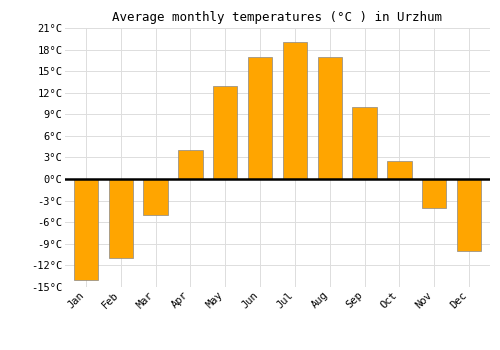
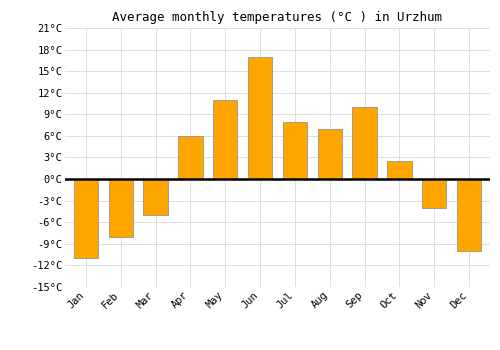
Jan: -14.0°C -> -11.0°C
Feb: -11.0°C -> -8.0°C
Apr: 4.0°C -> 6.0°C
May: 13.0°C -> 11.0°C
Jul: 19.0°C -> 8.0°C
Aug: 17.0°C -> 7.0°C
